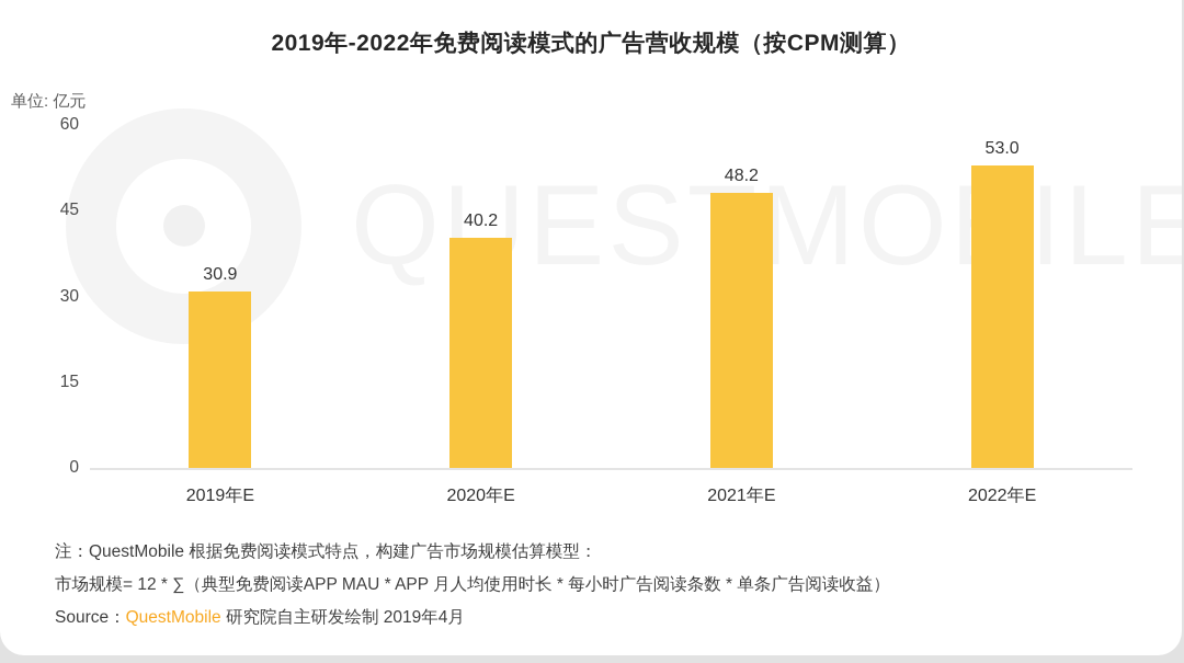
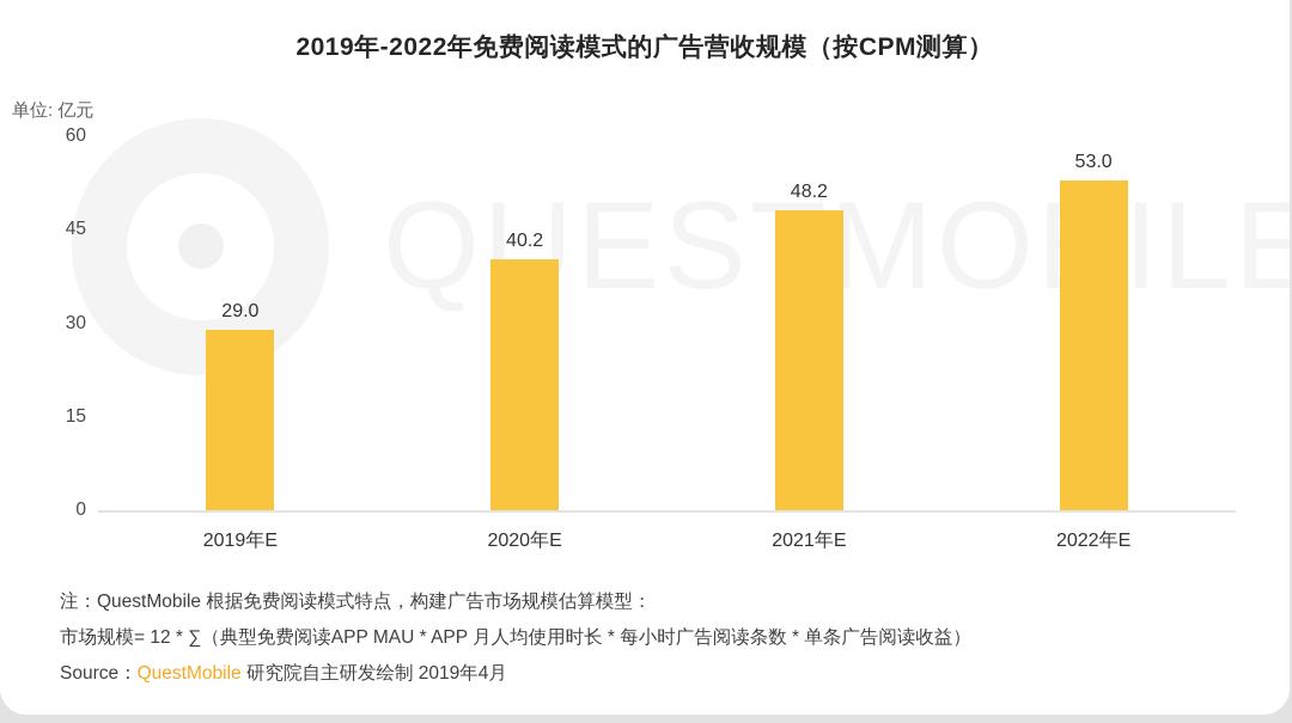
2019年E: 30.9 -> 29.0
